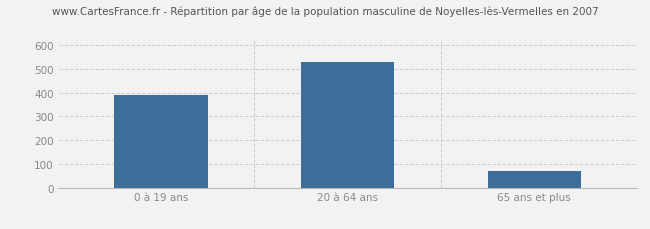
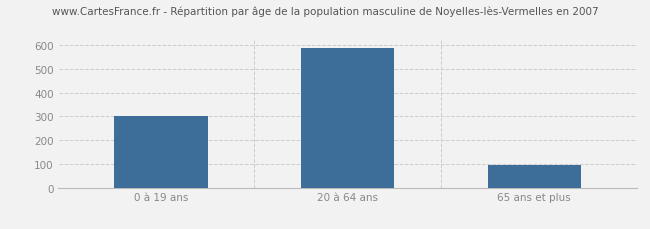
0 à 19 ans: 390 -> 300
20 à 64 ans: 530 -> 590
65 ans et plus: 70 -> 95
